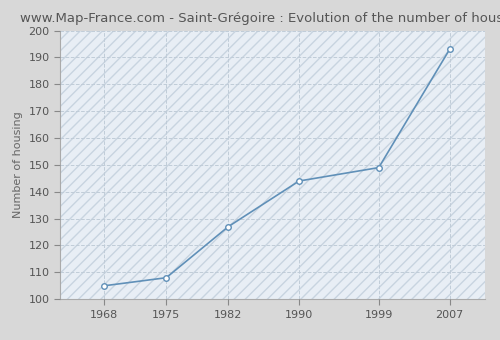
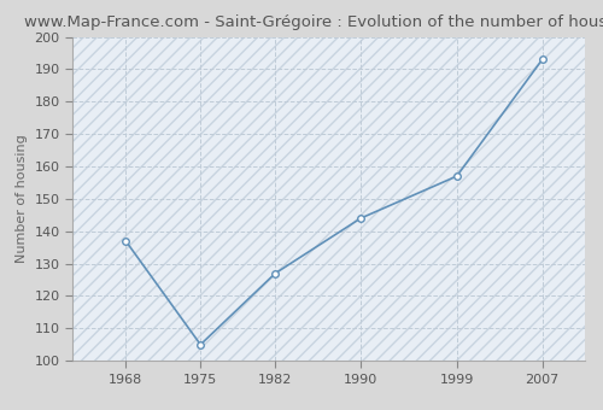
1968: 105 -> 137
1975: 108 -> 105
1999: 149 -> 157
